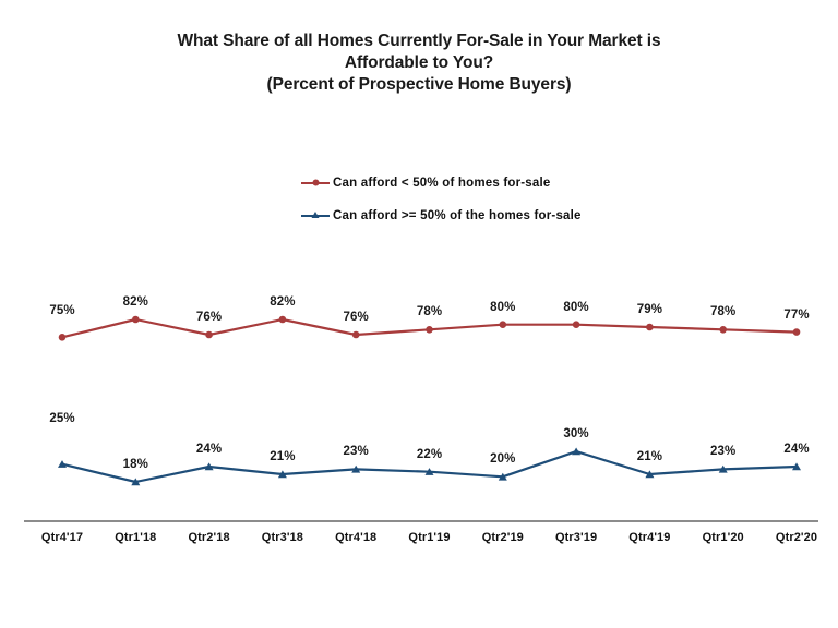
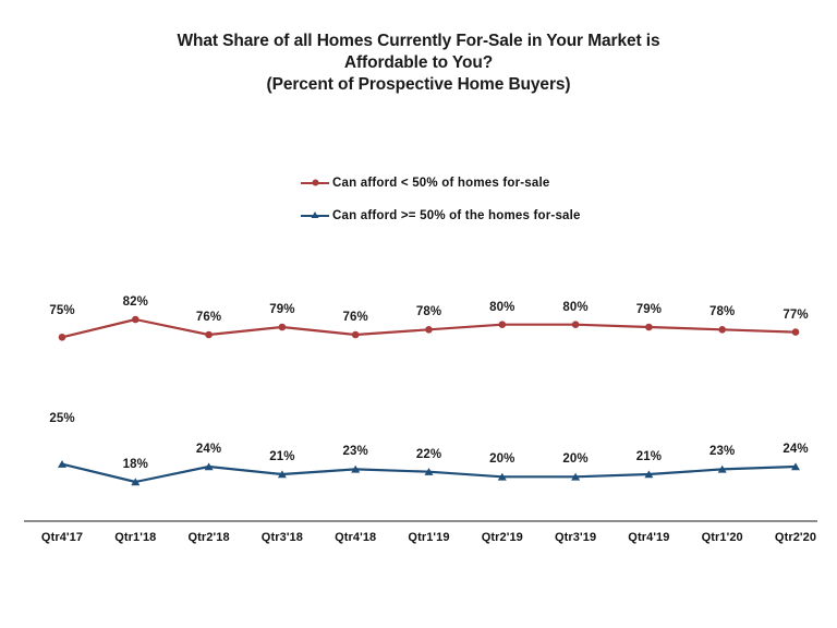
Can afford < 50% of homes for-sale/Qtr3'18: 82% -> 79%
Can afford >= 50% of the homes for-sale/Qtr3'19: 30% -> 20%
